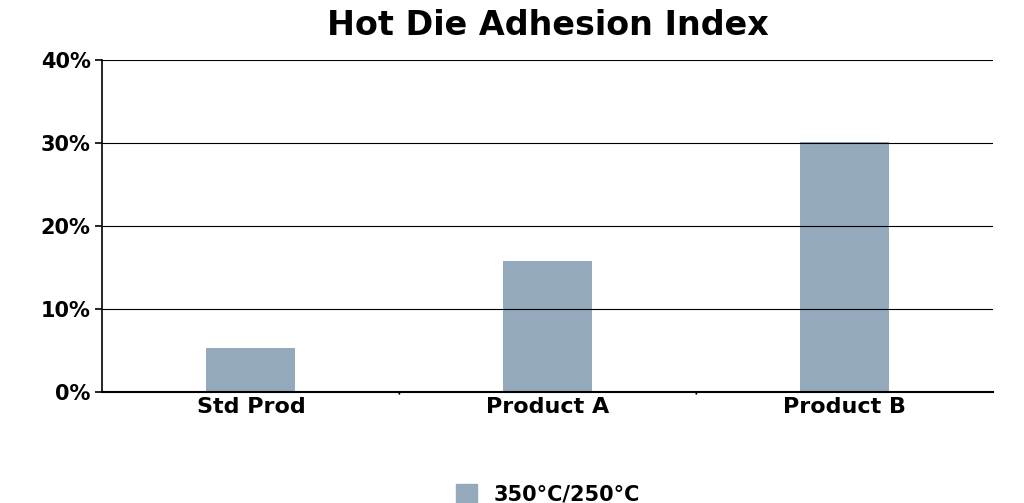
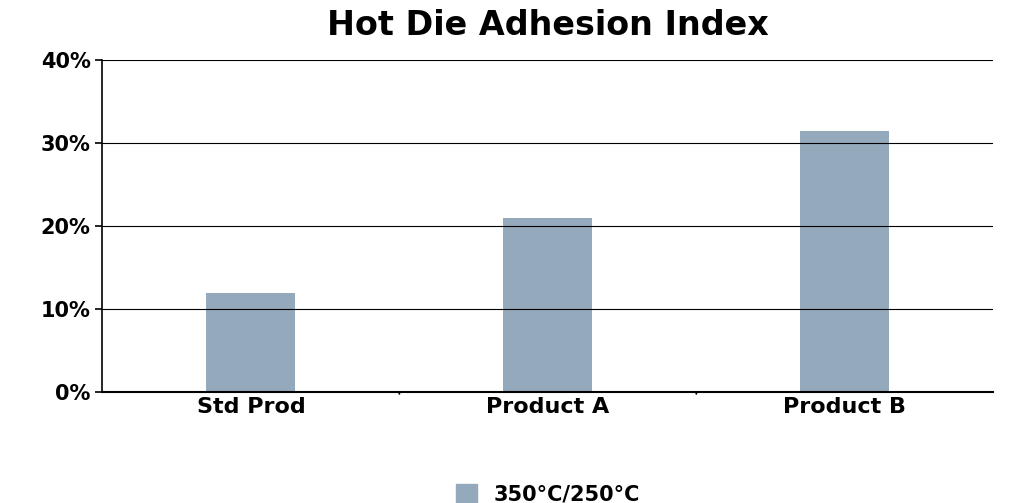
Std Prod: 5.4% -> 12.0%
Product A: 15.8% -> 21.0%
Product B: 30.2% -> 31.5%
